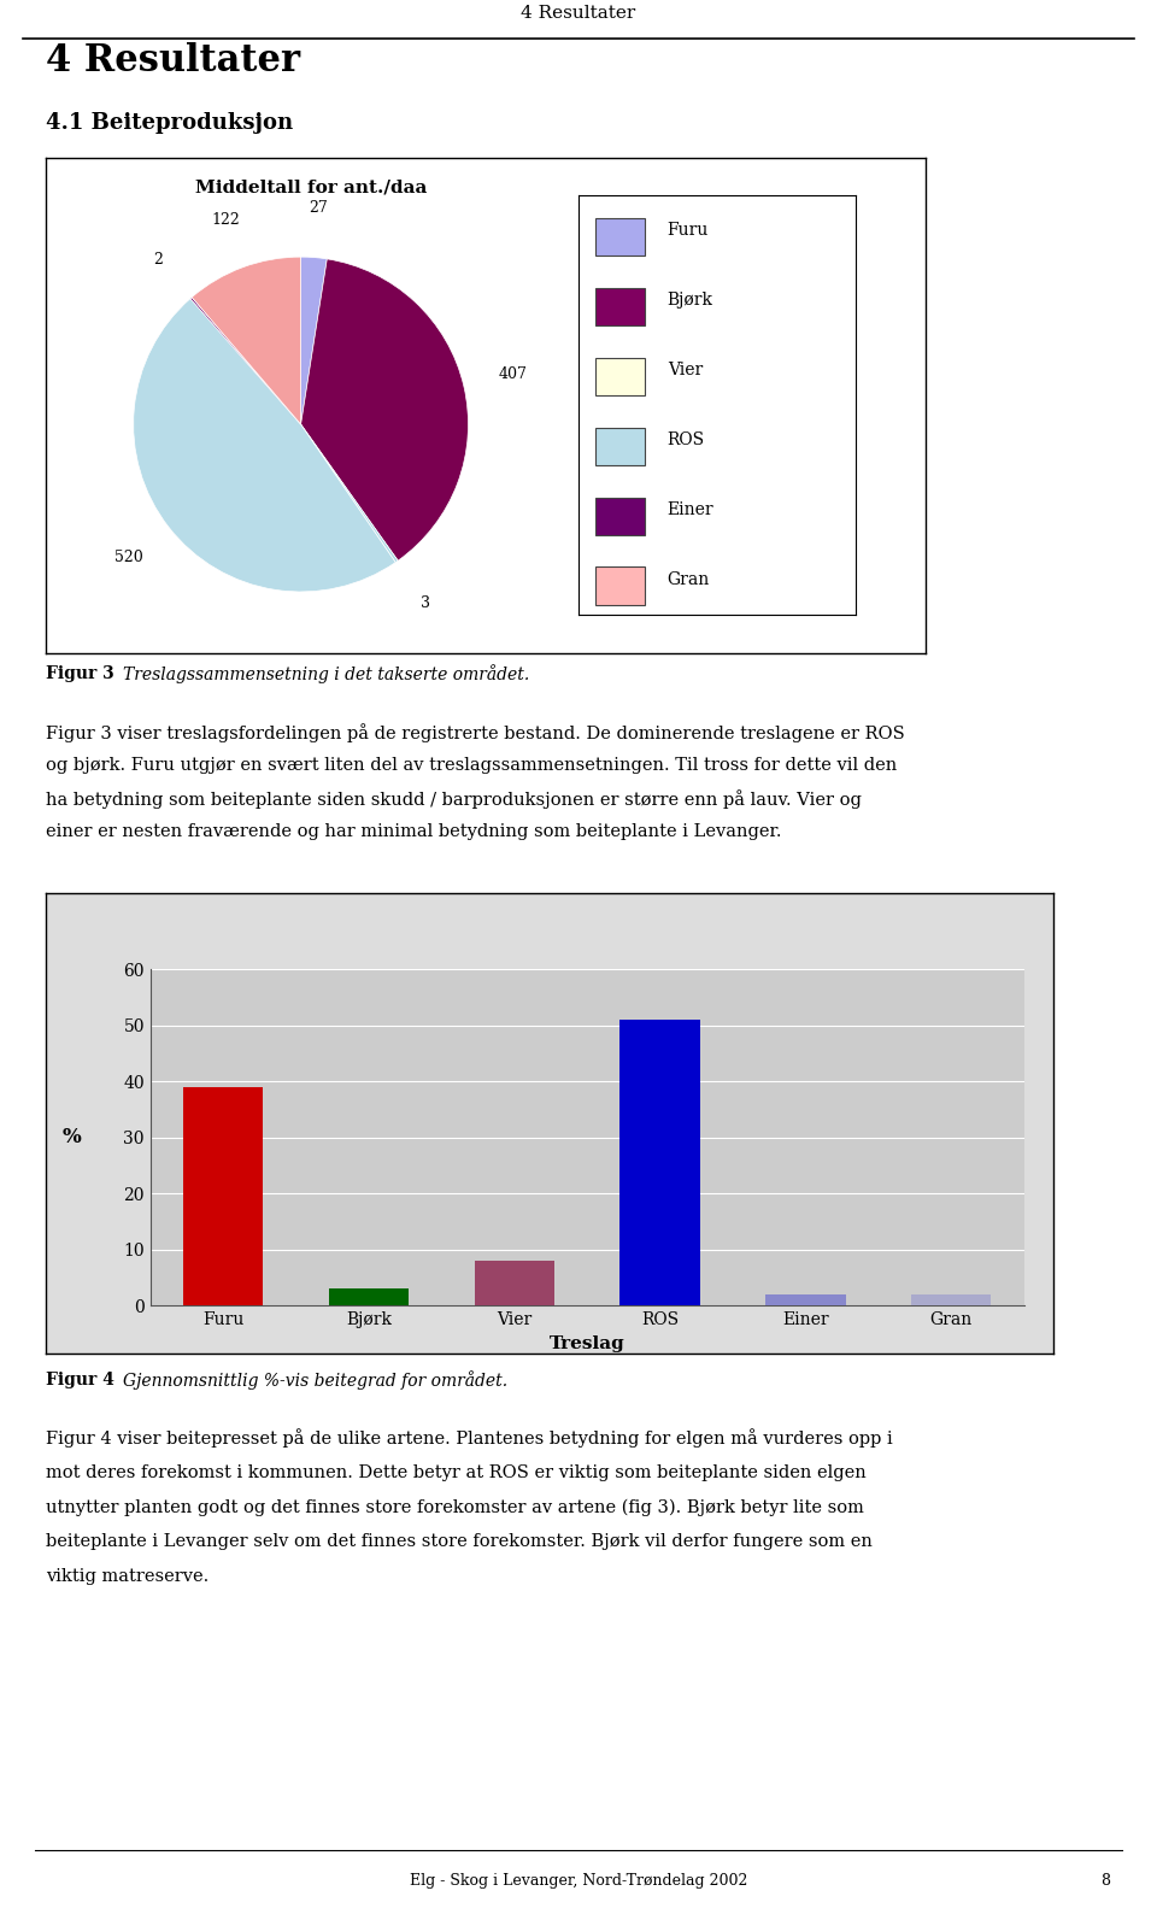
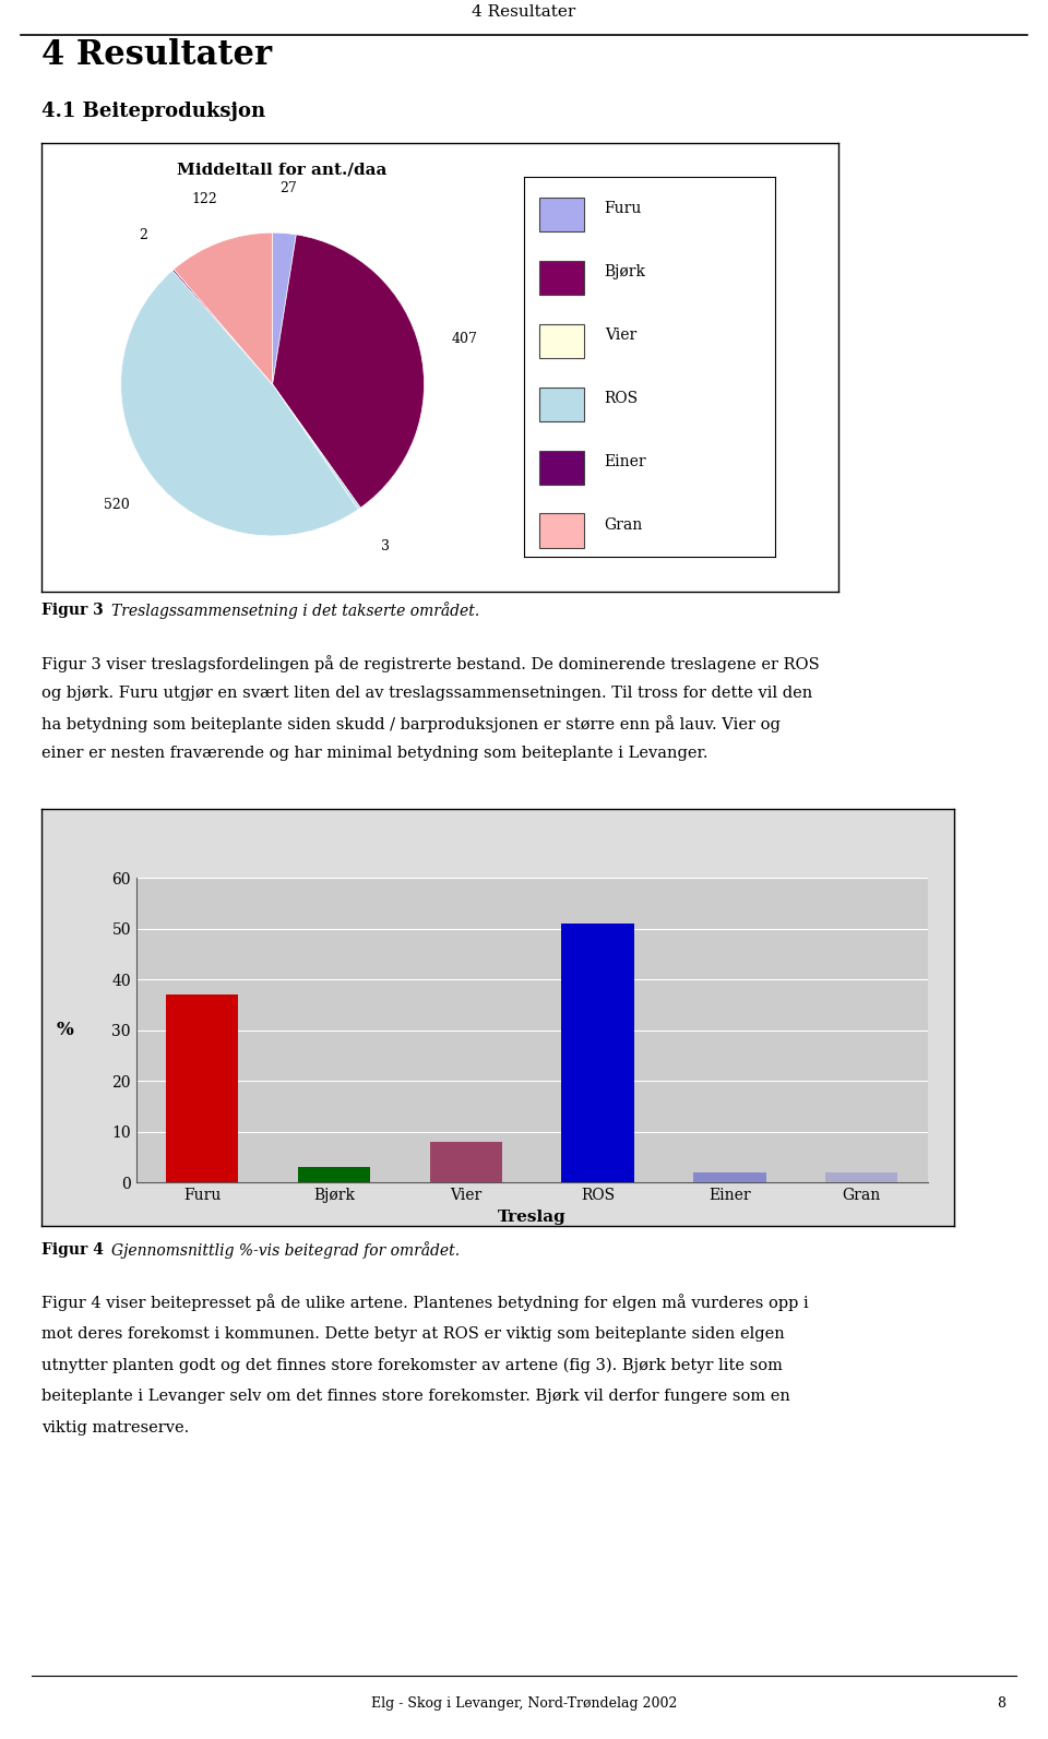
Furu: 39 -> 37
